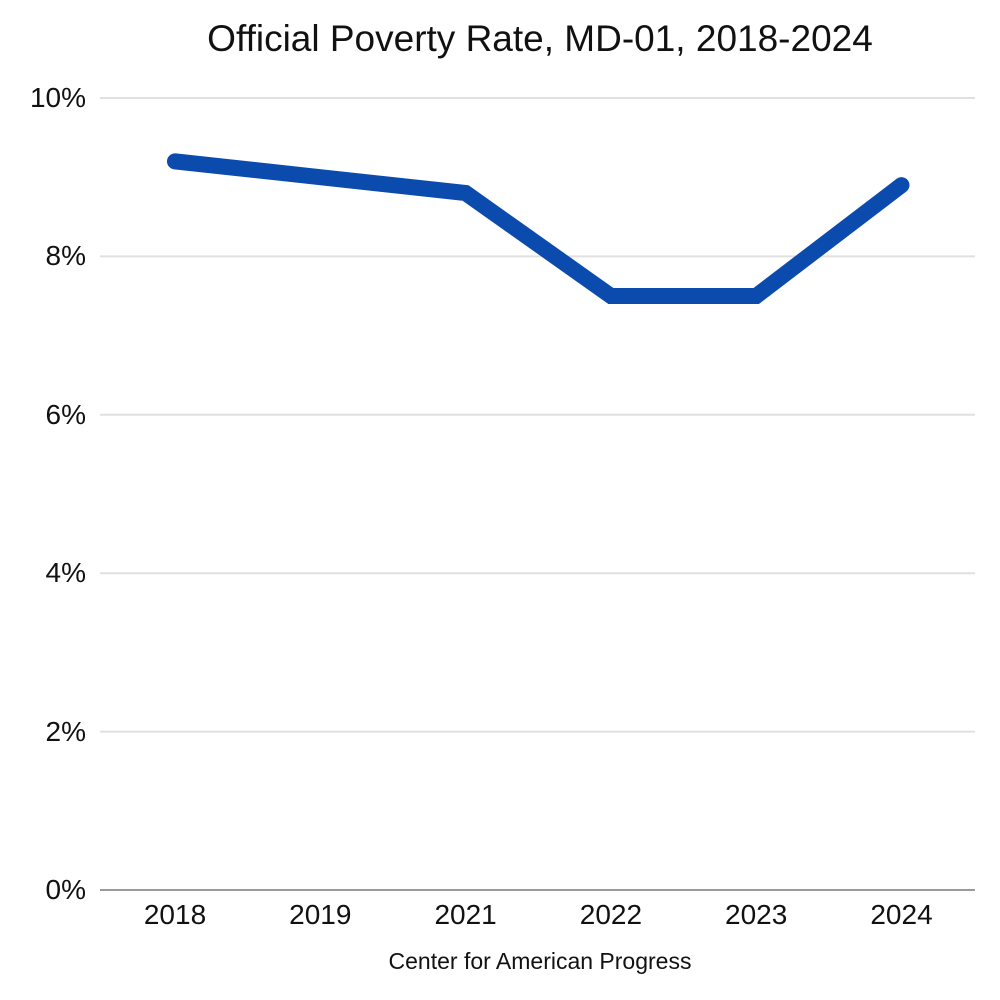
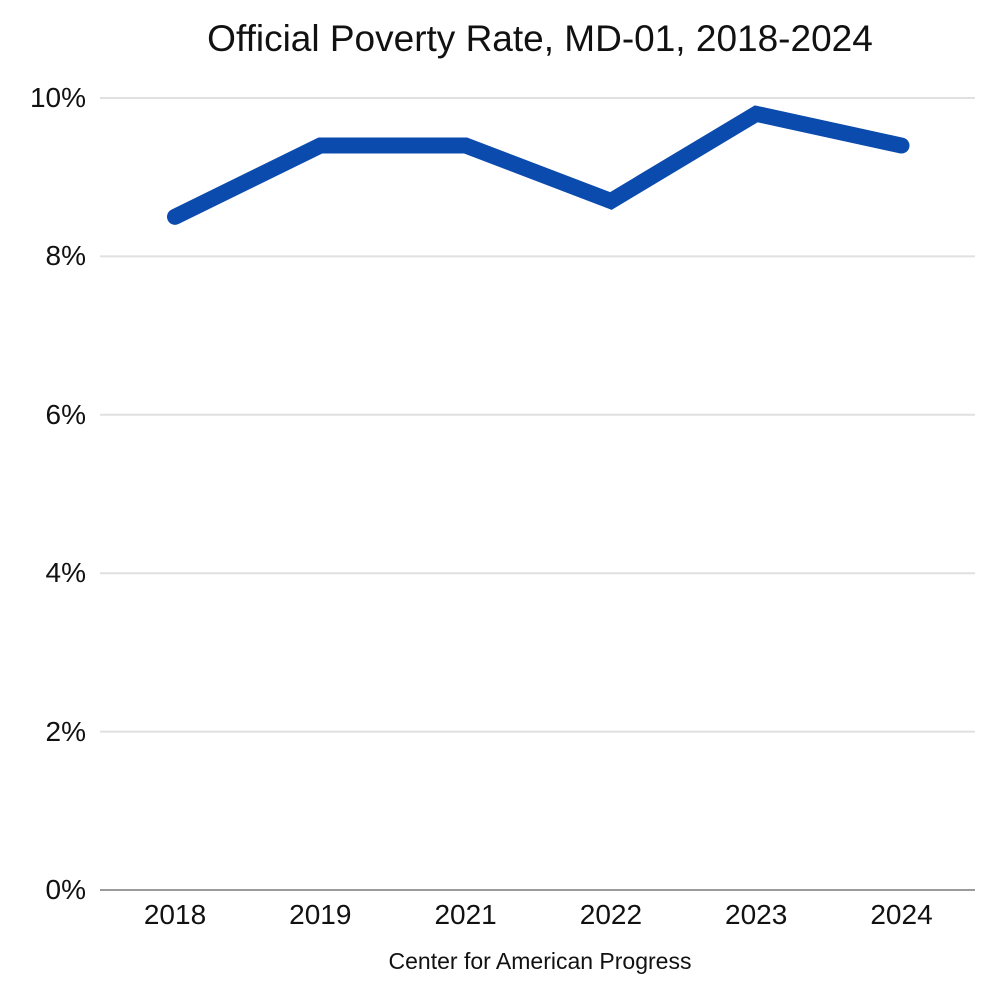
2018: 9.2% -> 8.5%
2019: 9.0% -> 9.4%
2021: 8.8% -> 9.4%
2022: 7.5% -> 8.7%
2023: 7.5% -> 9.8%
2024: 8.9% -> 9.4%
